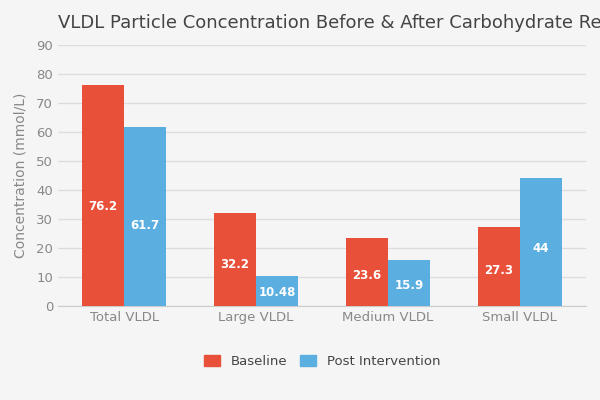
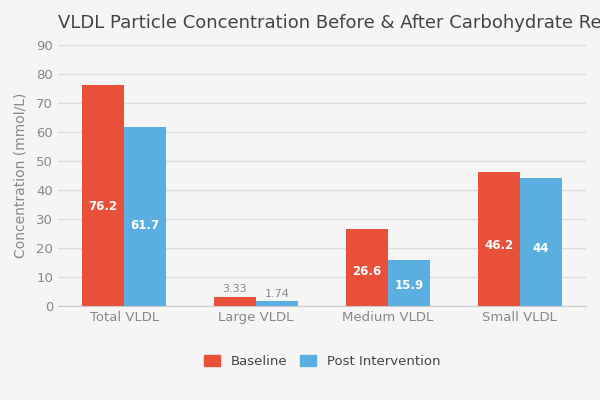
Baseline/Large VLDL: 32.2 -> 3.33
Post Intervention/Large VLDL: 10.48 -> 1.74
Baseline/Medium VLDL: 23.6 -> 26.6
Baseline/Small VLDL: 27.3 -> 46.2
